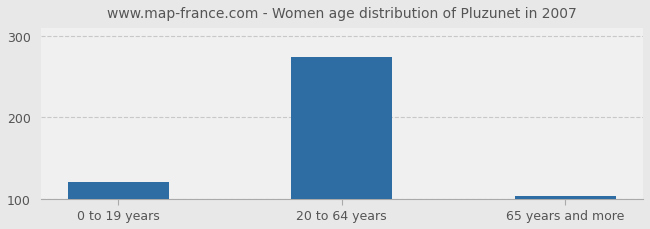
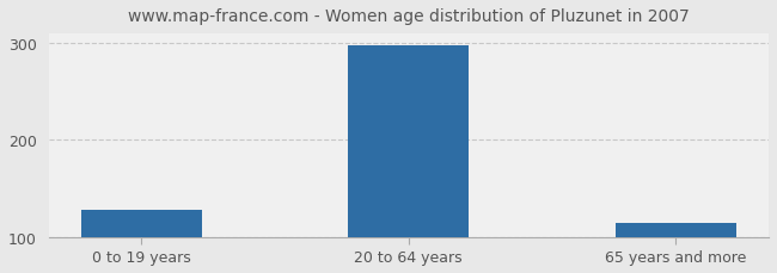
0 to 19 years: 120 -> 128
20 to 64 years: 274 -> 298
65 years and more: 103 -> 114
